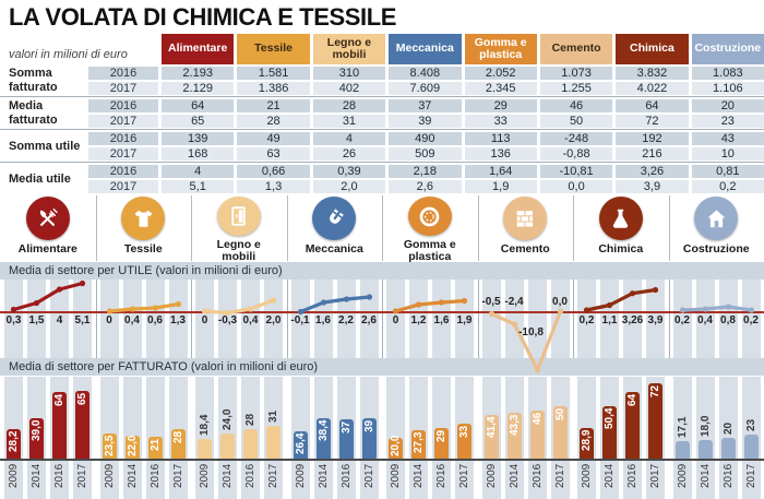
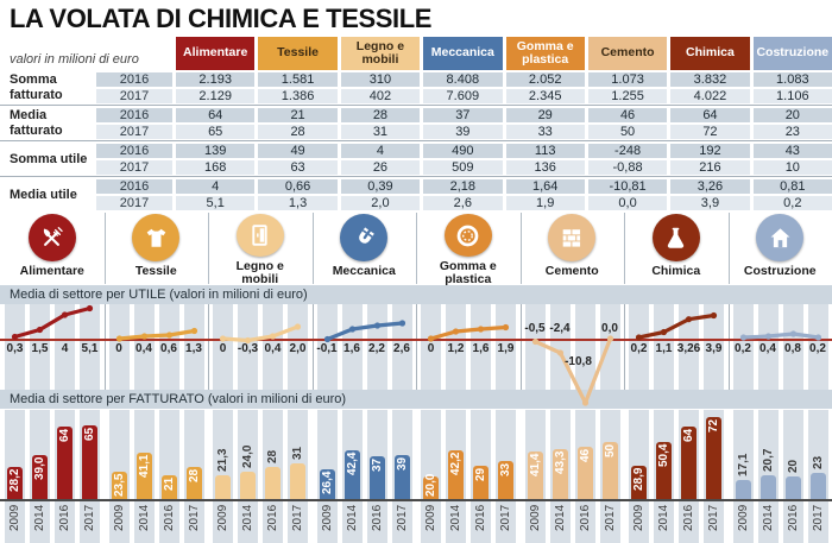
Media di settore per FATTURATO (valori in milioni di euro)/Legno e mobili/2009: 18,4 -> 21,3
Media di settore per FATTURATO (valori in milioni di euro)/Tessile/2014: 22,0 -> 41,1
Media di settore per FATTURATO (valori in milioni di euro)/Meccanica/2014: 38,4 -> 42,4
Media di settore per FATTURATO (valori in milioni di euro)/Gomma e plastica/2014: 27,3 -> 42,2
Media di settore per FATTURATO (valori in milioni di euro)/Costruzione/2014: 18,0 -> 20,7
